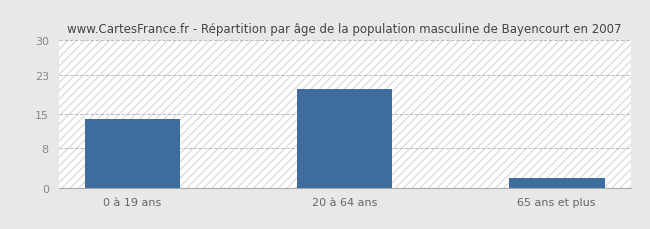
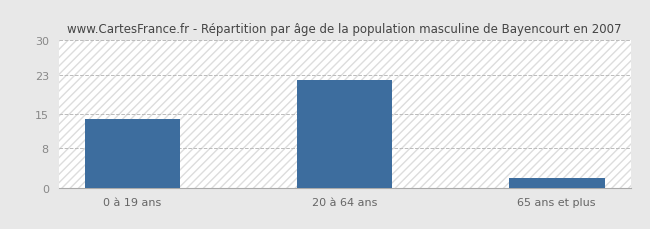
20 à 64 ans: 20 -> 22
